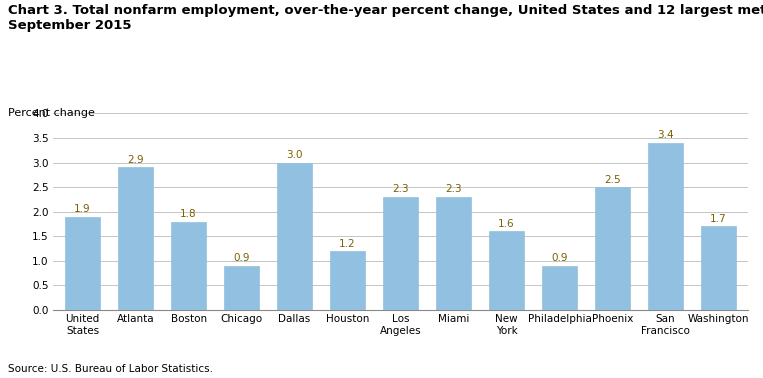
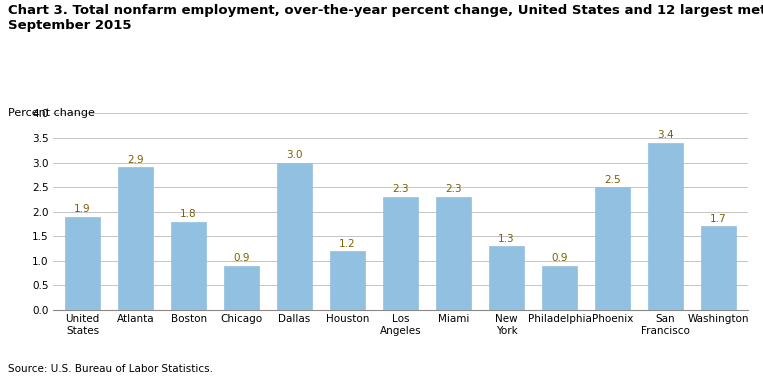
New York: 1.6 -> 1.3
